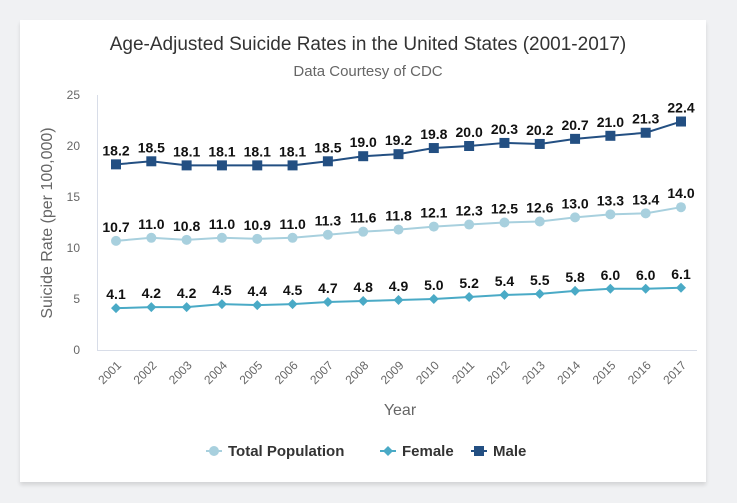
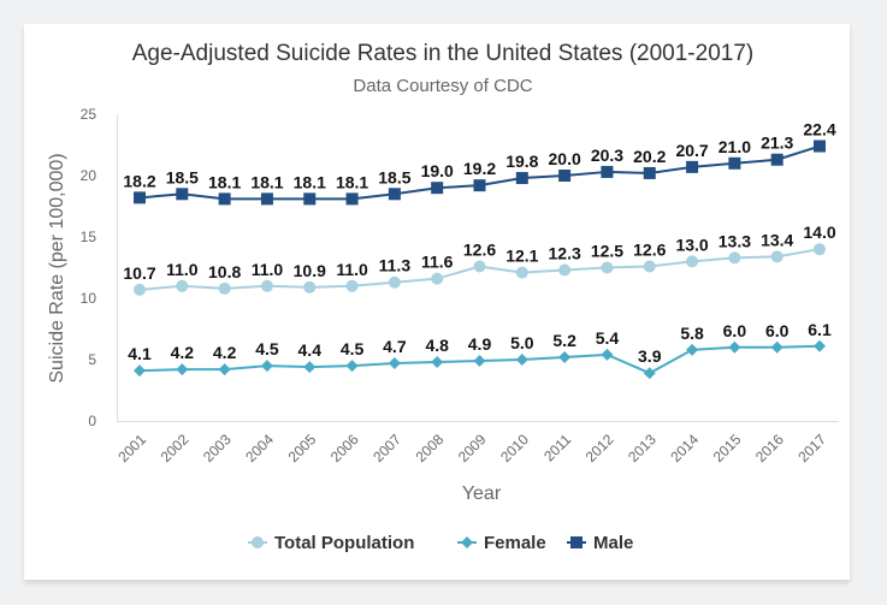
Total Population/2009: 11.8 -> 12.6
Female/2013: 5.5 -> 3.9
